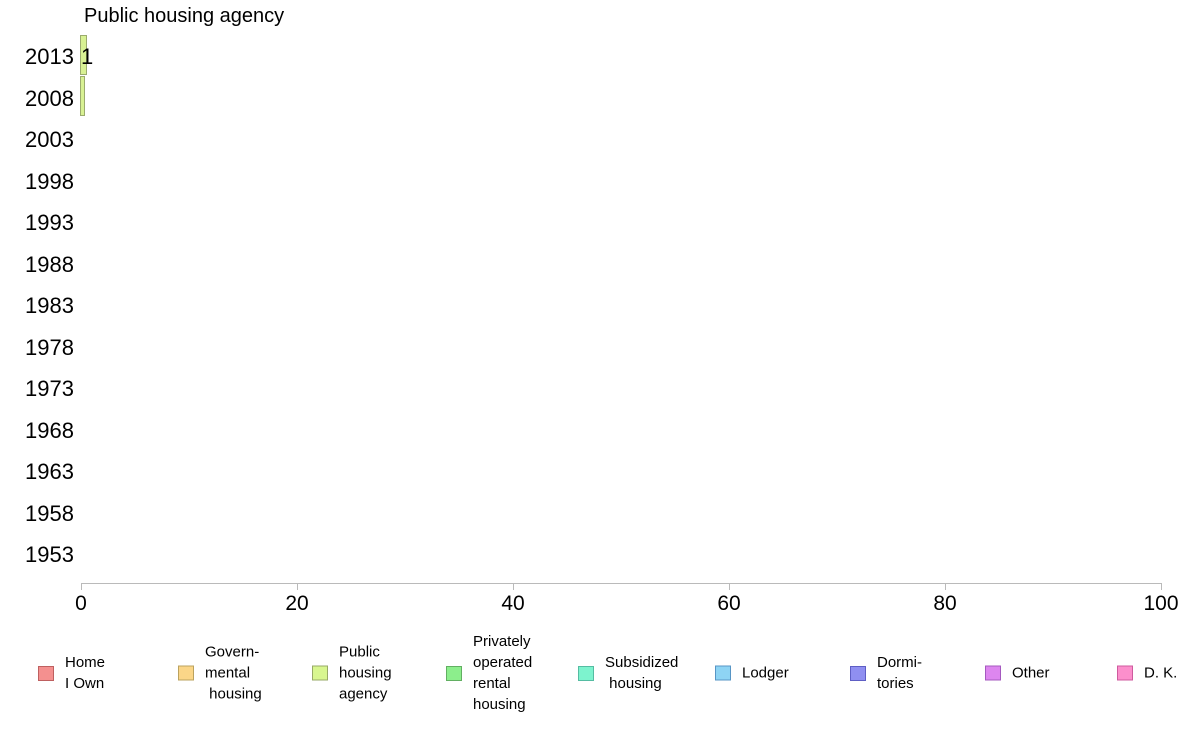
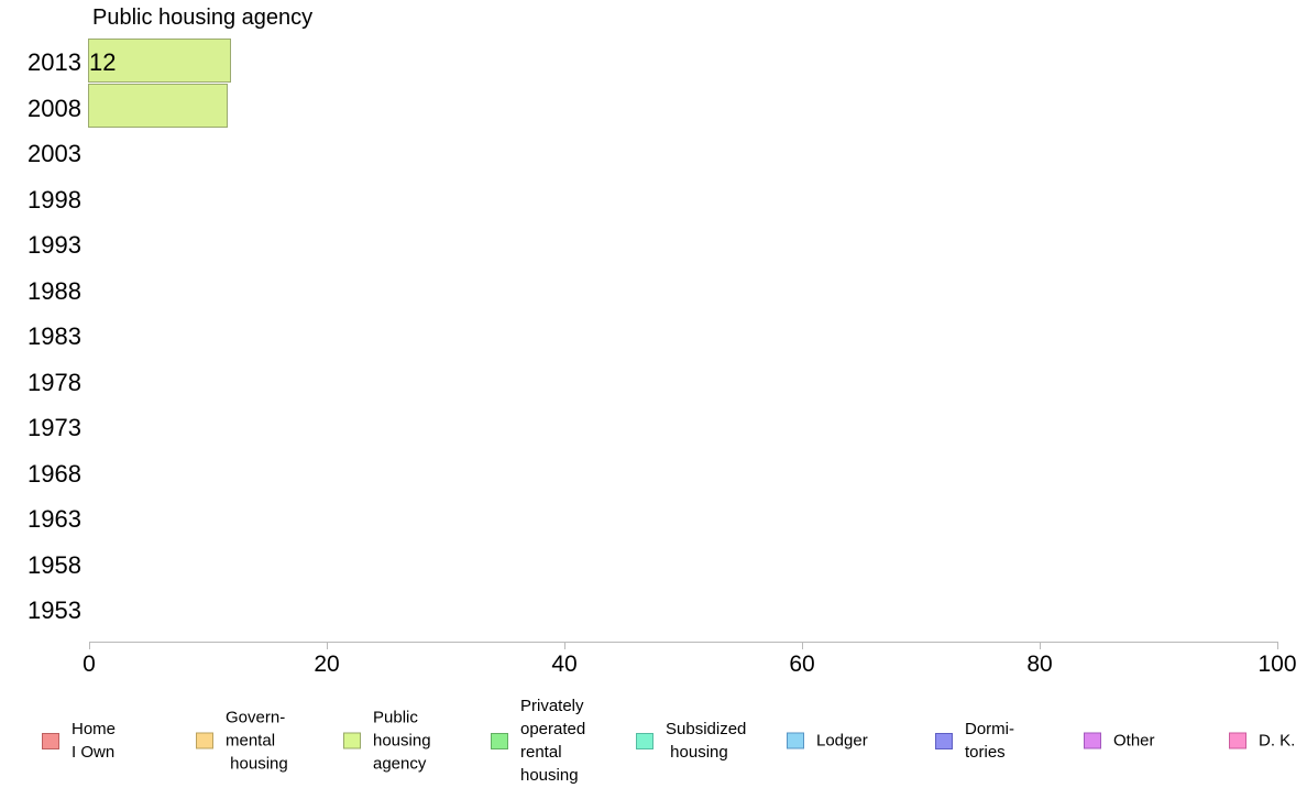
2013: 1 -> 12
2008: 0.5 -> 11.8
